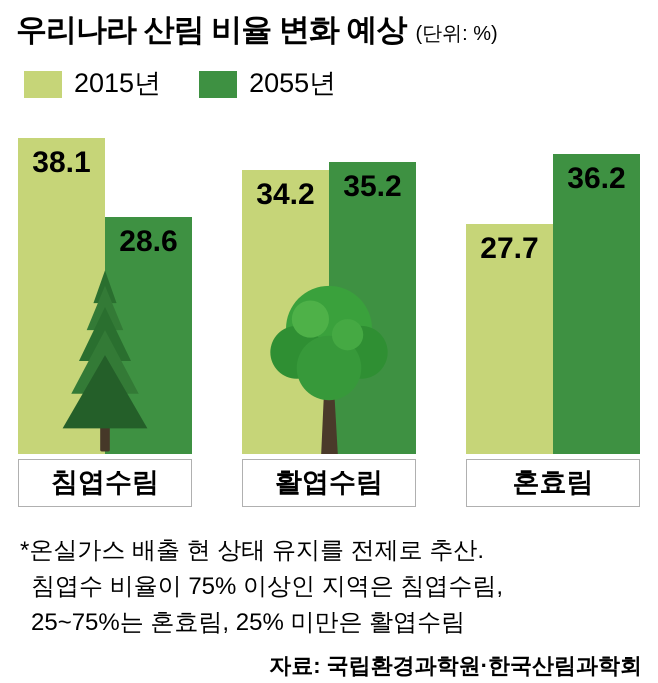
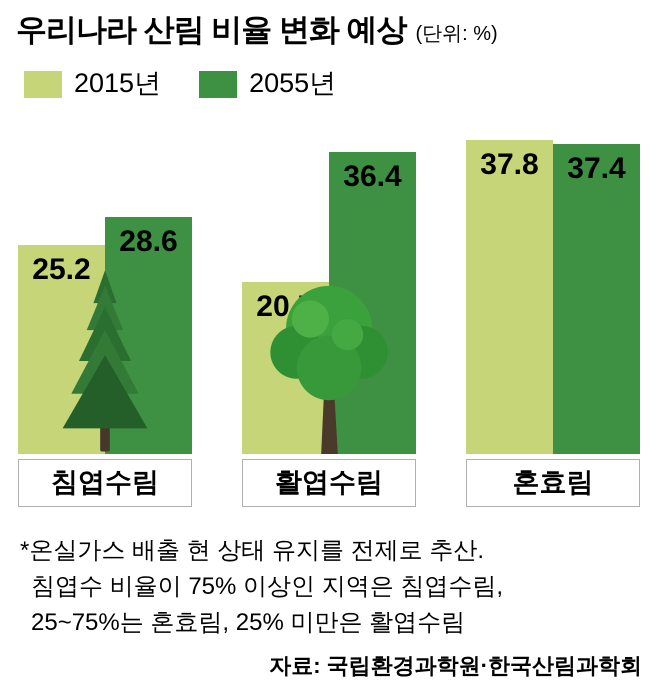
2015년/침엽수림: 38.1 -> 25.2
2015년/활엽수림: 34.2 -> 20.7
2055년/활엽수림: 35.2 -> 36.4
2015년/혼효림: 27.7 -> 37.8
2055년/혼효림: 36.2 -> 37.4
